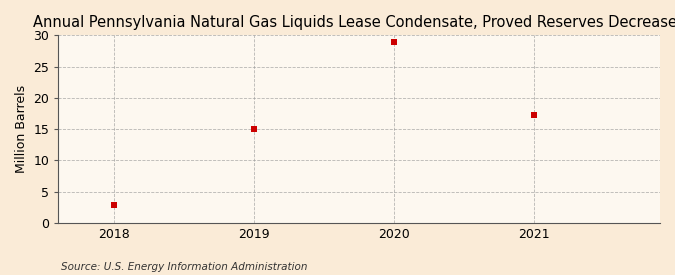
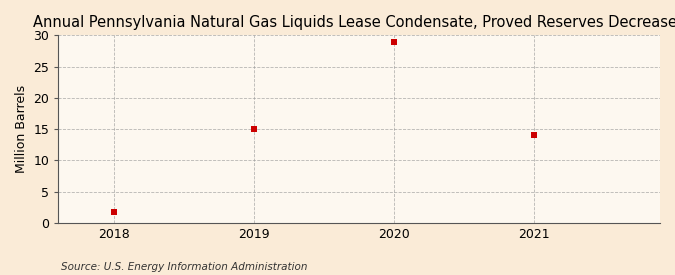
2018: 2.8 -> 1.7
2021: 17.2 -> 14.0
